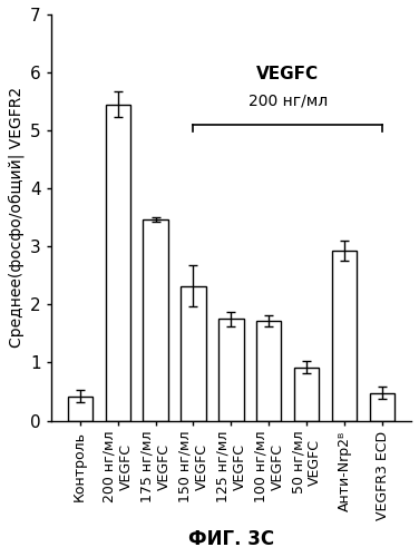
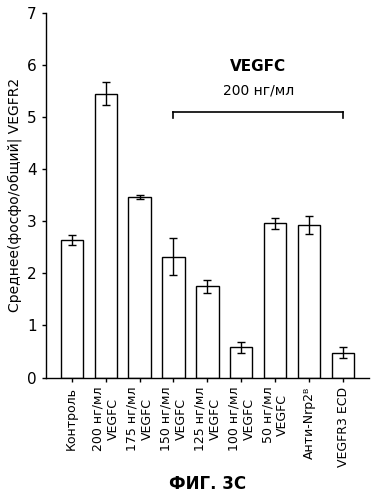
Контроль: 0.42 -> 2.64
100 нг/мл VEGFC: 1.72 -> 0.58
50 нг/мл VEGFC: 0.92 -> 2.96
